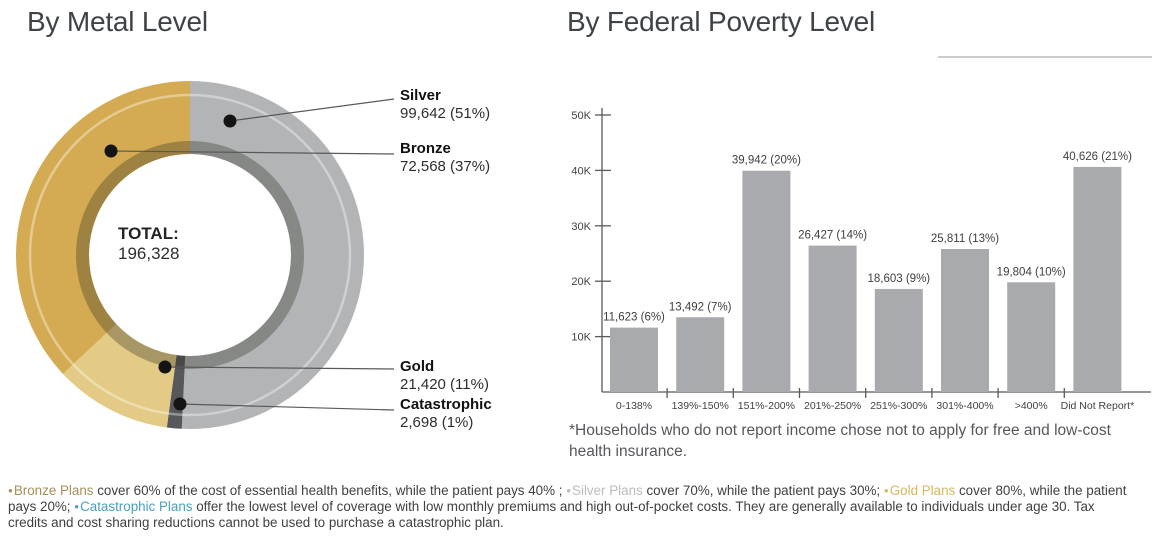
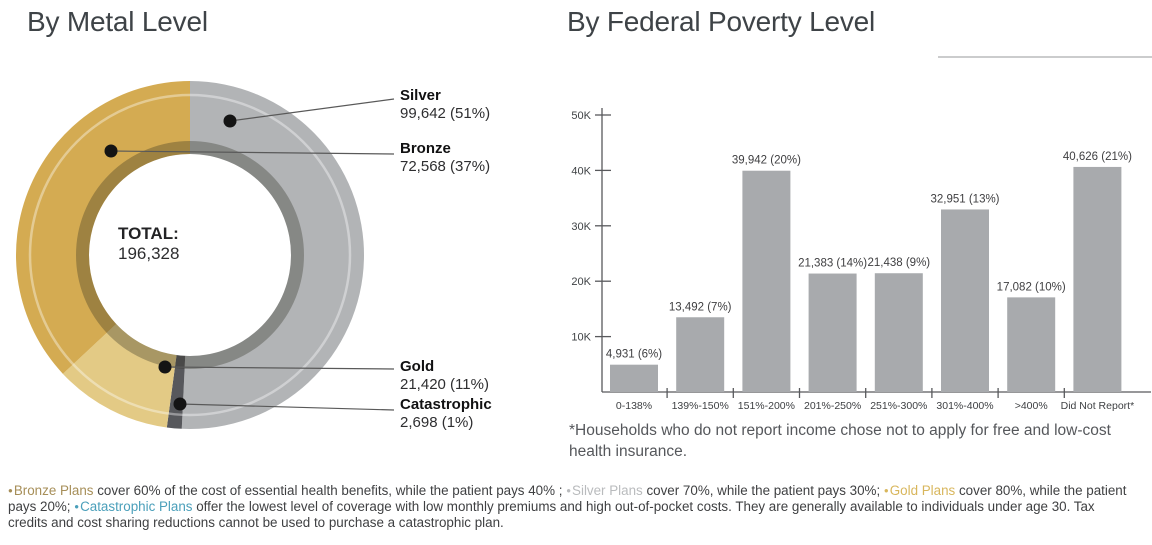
By Federal Poverty Level/0-138%: 11,623 -> 4,931
By Federal Poverty Level/201%-250%: 26,427 -> 21,383
By Federal Poverty Level/251%-300%: 18,603 -> 21,438
By Federal Poverty Level/301%-400%: 25,811 -> 32,951
By Federal Poverty Level/>400%: 19,804 -> 17,082
